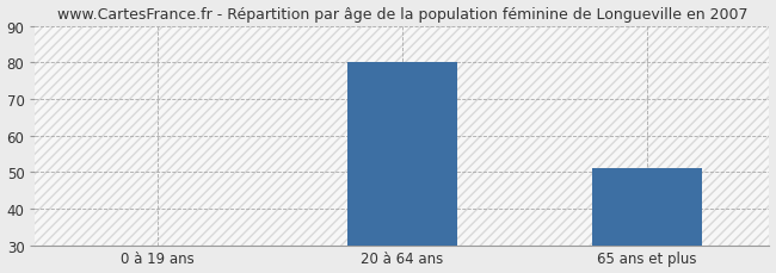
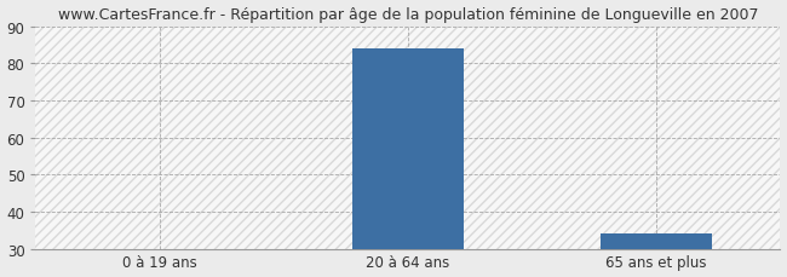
20 à 64 ans: 80 -> 84
65 ans et plus: 51 -> 34
